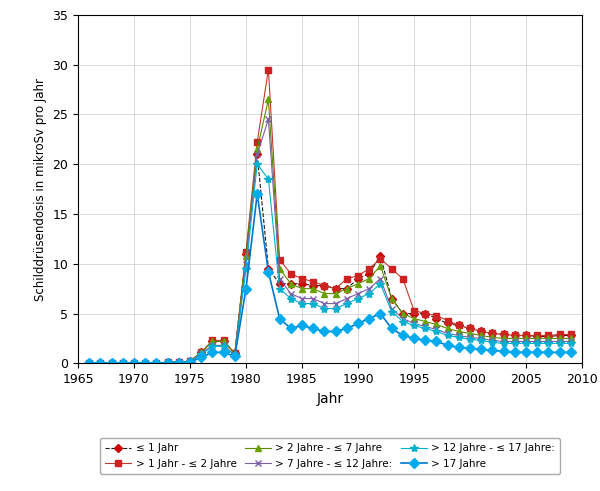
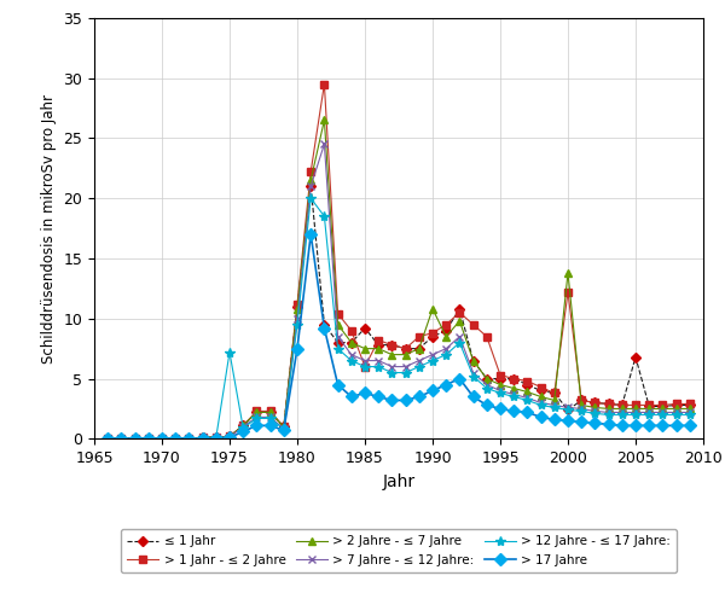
> 12 Jahre - ≤ 17 Jahre:/1975: 0.1 -> 7.2
≤ 1 Jahr/1985: 8.0 -> 9.2
> 1 Jahr - ≤ 2 Jahre/1985: 8.5 -> 6.0
> 2 Jahre - ≤ 7 Jahre/1990: 8.0 -> 10.8
≤ 1 Jahr/2000: 3.5 -> 2.4
> 1 Jahr - ≤ 2 Jahre/2000: 3.5 -> 12.2
> 2 Jahre - ≤ 7 Jahre/2000: 3.0 -> 13.8
≤ 1 Jahr/2005: 2.8 -> 6.8
